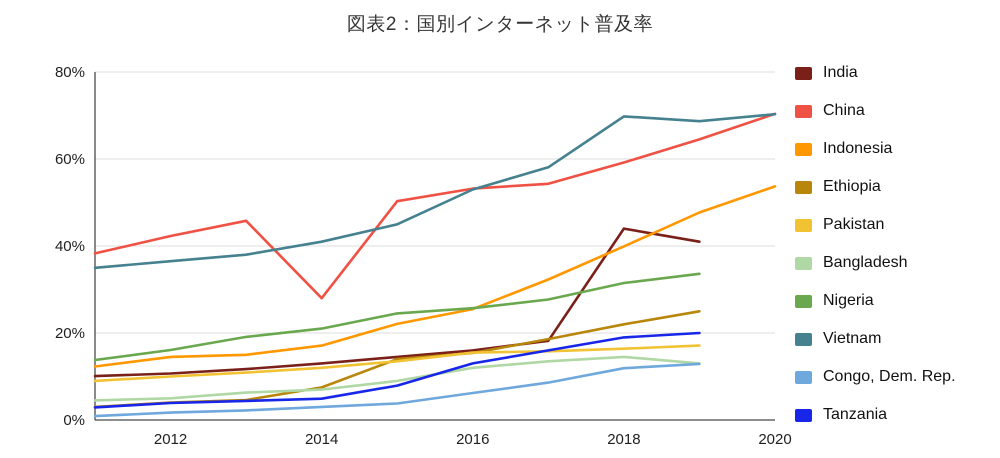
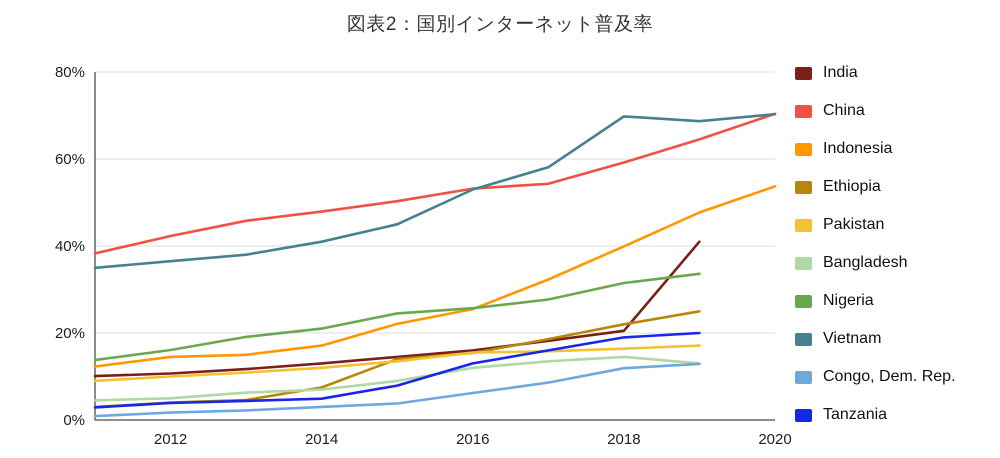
China/2014: 28% -> 48%
India/2018: 44% -> 20%
